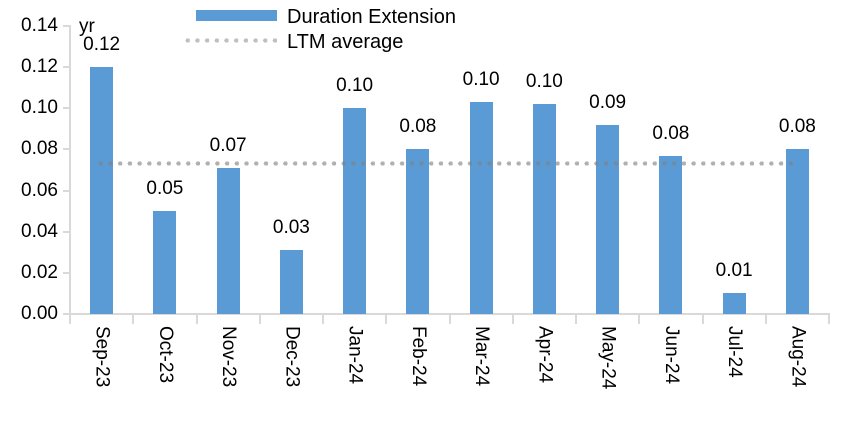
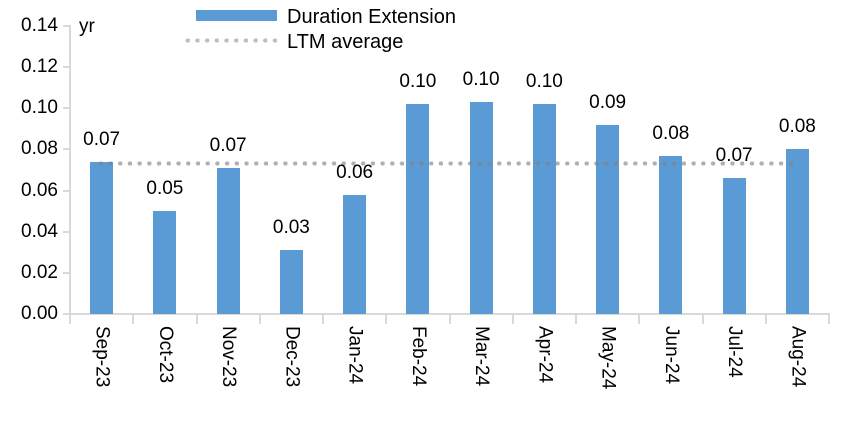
Sep-23: 0.12 -> 0.07
Jan-24: 0.10 -> 0.06
Feb-24: 0.08 -> 0.10
Jul-24: 0.01 -> 0.07
